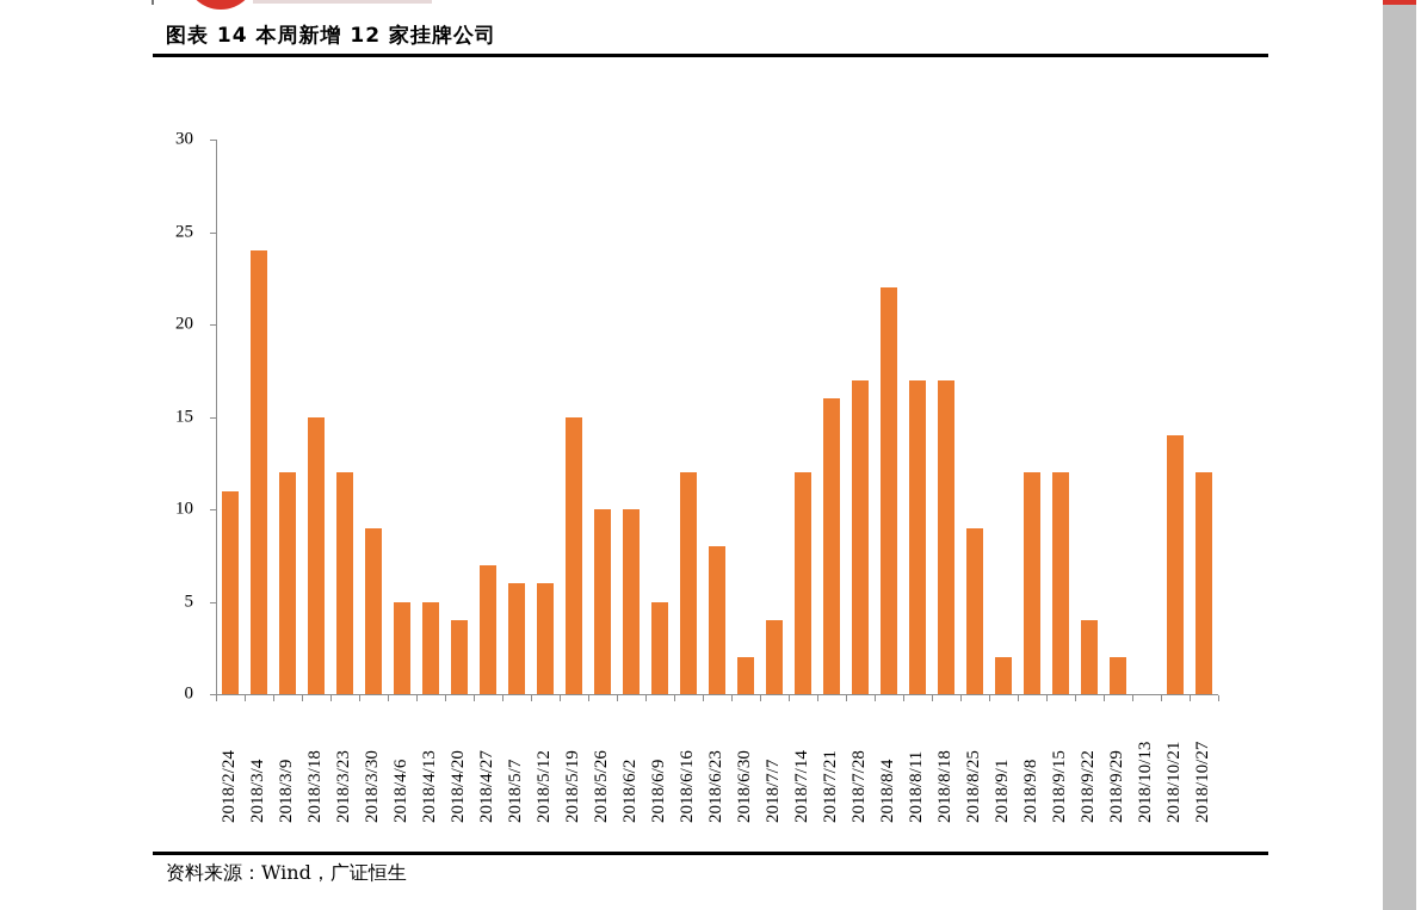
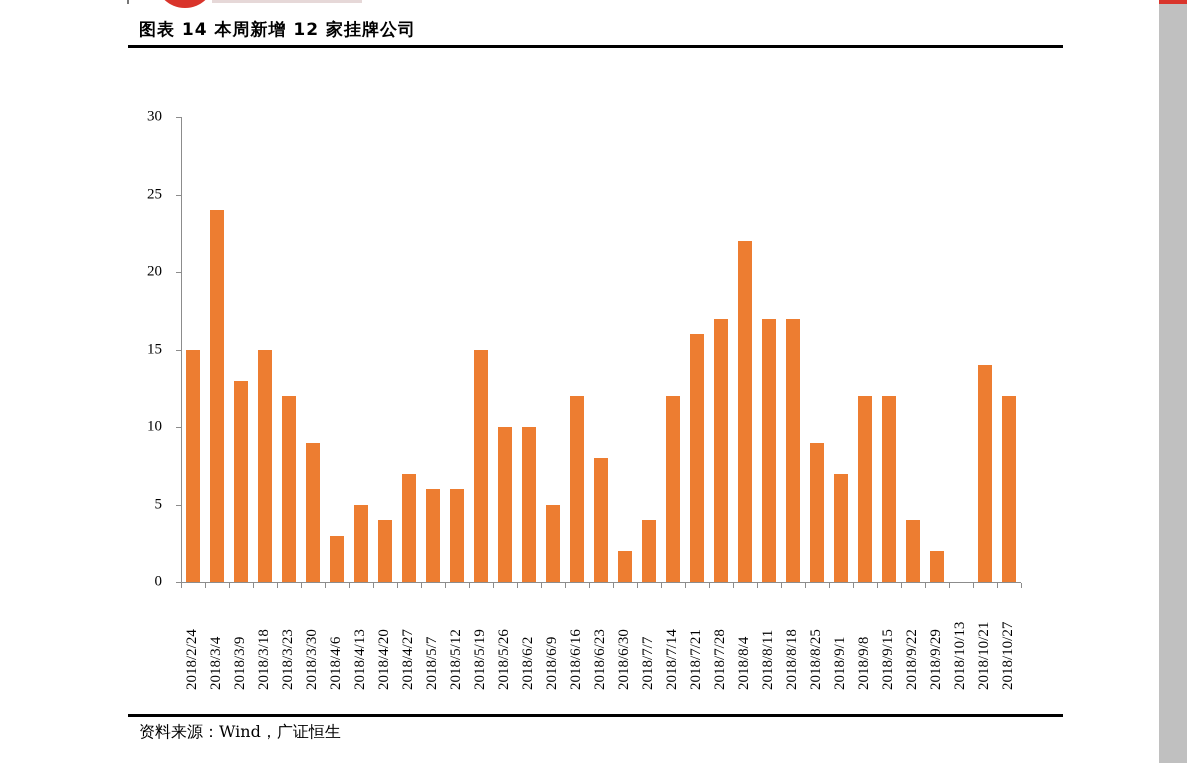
2018/2/24: 11 -> 15
2018/3/9: 12 -> 13
2018/4/6: 5 -> 3
2018/9/1: 2 -> 7
